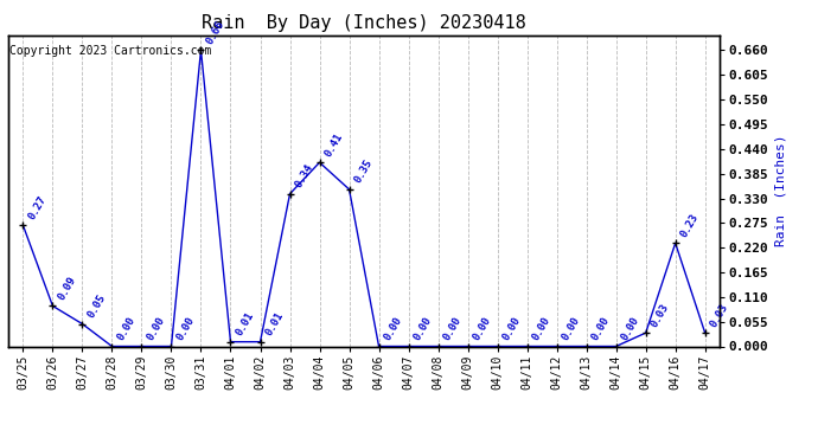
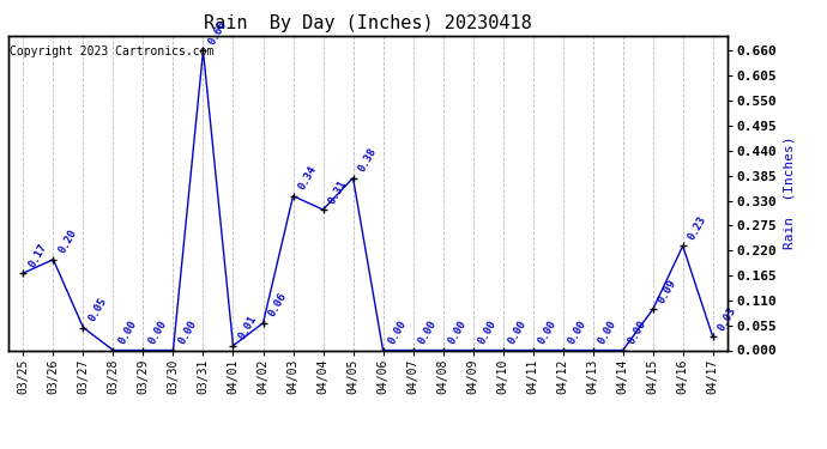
03/25: 0.27 -> 0.17
03/26: 0.09 -> 0.20
04/02: 0.01 -> 0.06
04/04: 0.41 -> 0.31
04/05: 0.35 -> 0.38
04/15: 0.03 -> 0.09
